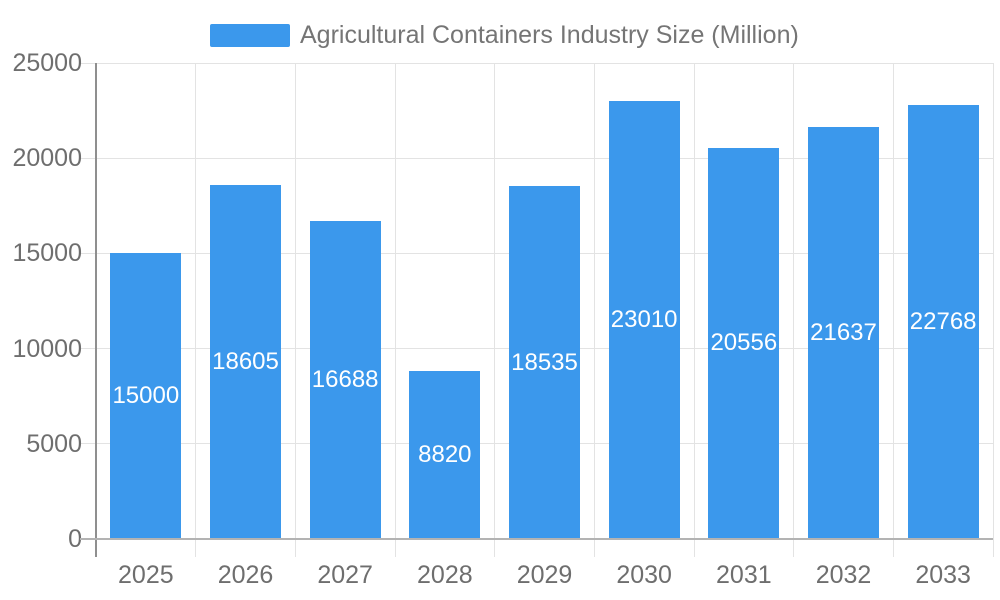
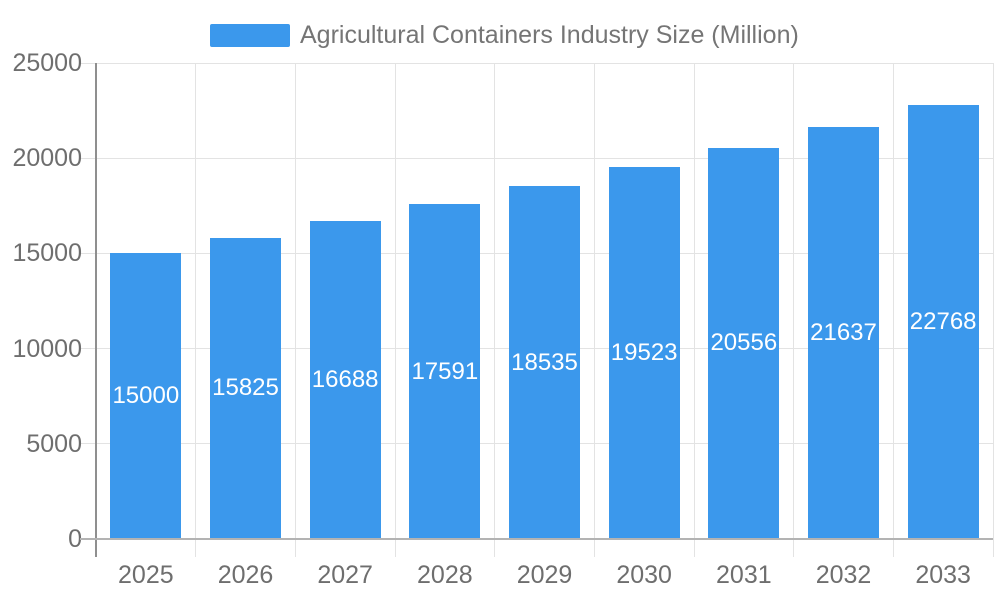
2026: 18605 -> 15825
2028: 8820 -> 17591
2030: 23010 -> 19523
